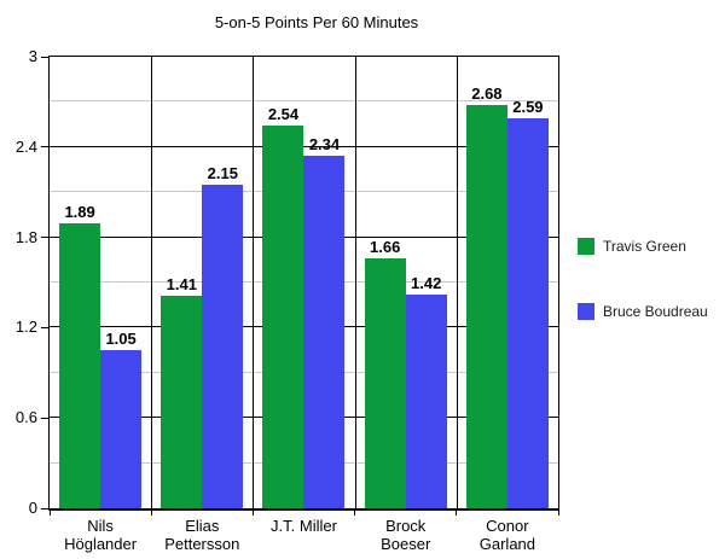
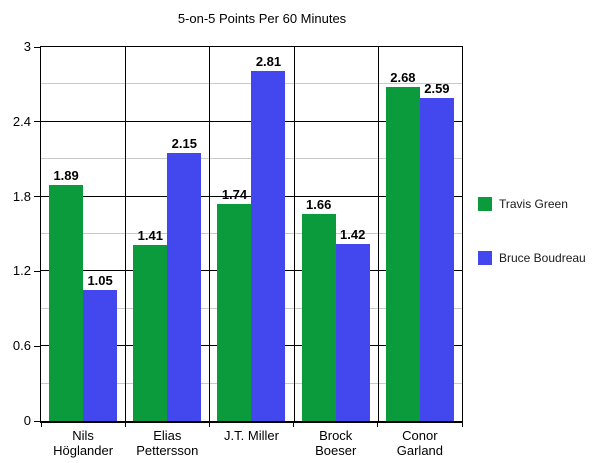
Travis Green/J.T. Miller: 2.54 -> 1.74
Bruce Boudreau/J.T. Miller: 2.34 -> 2.81
